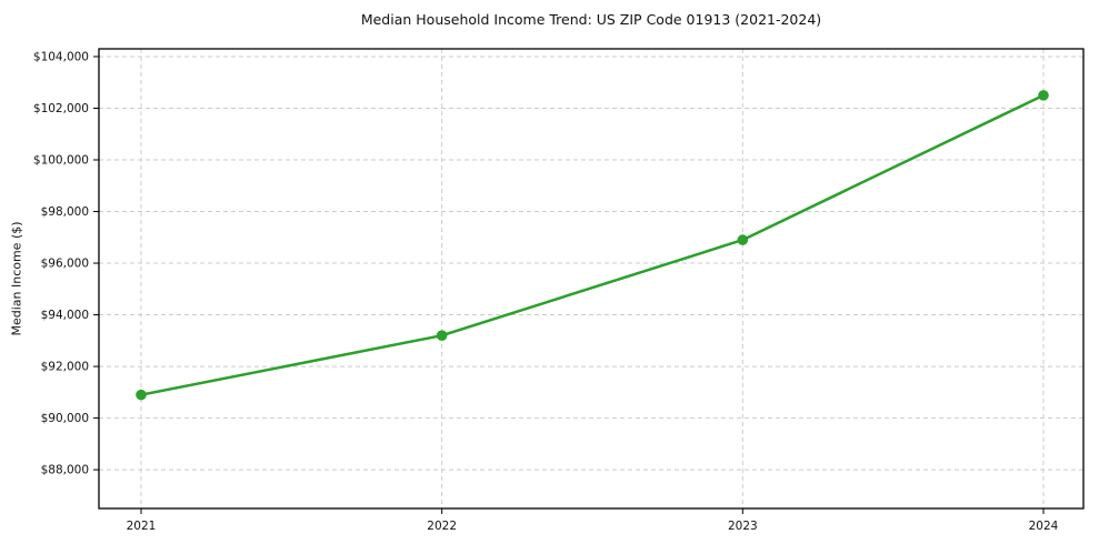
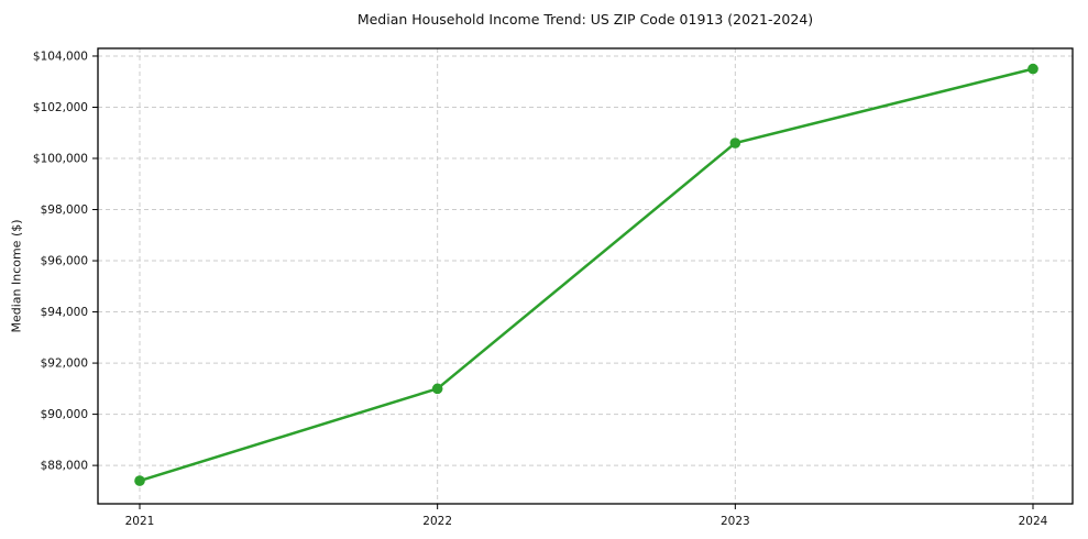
2021: $90900 -> $87400
2022: $93200 -> $91000
2023: $96900 -> $100600
2024: $102500 -> $103500
